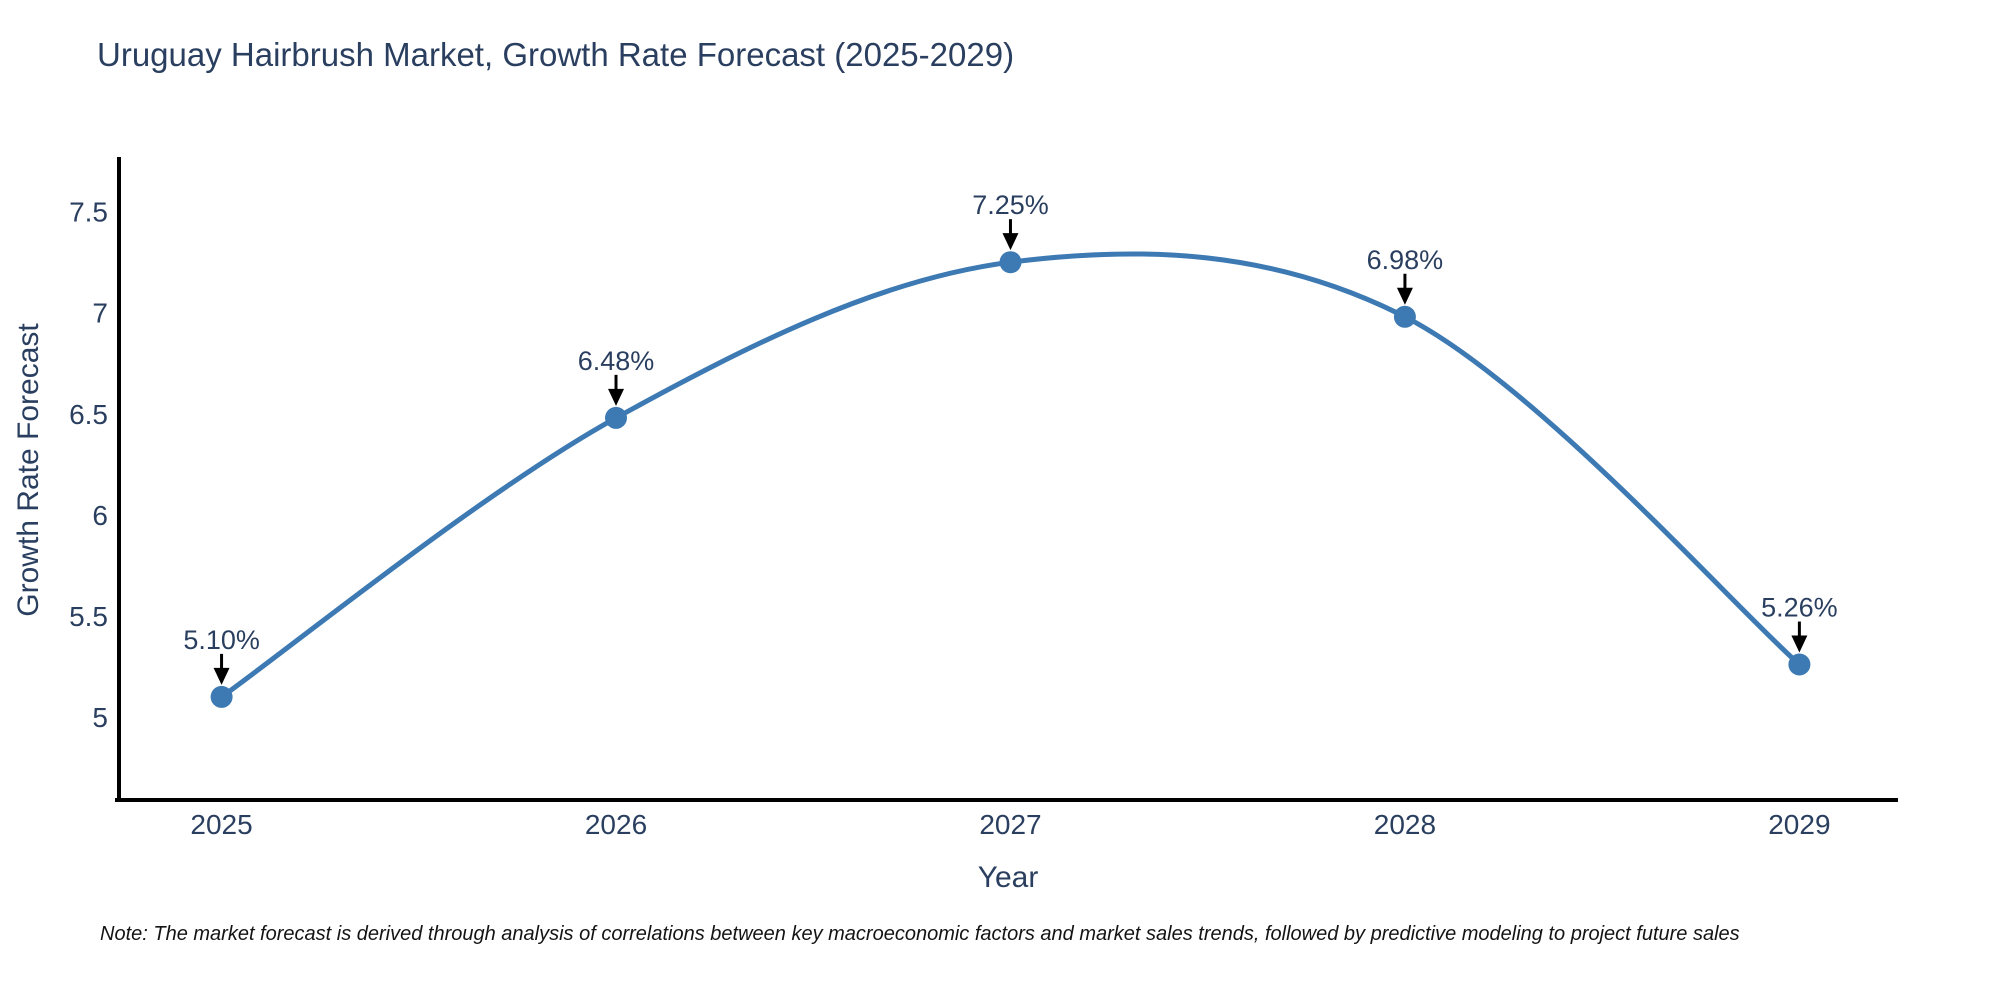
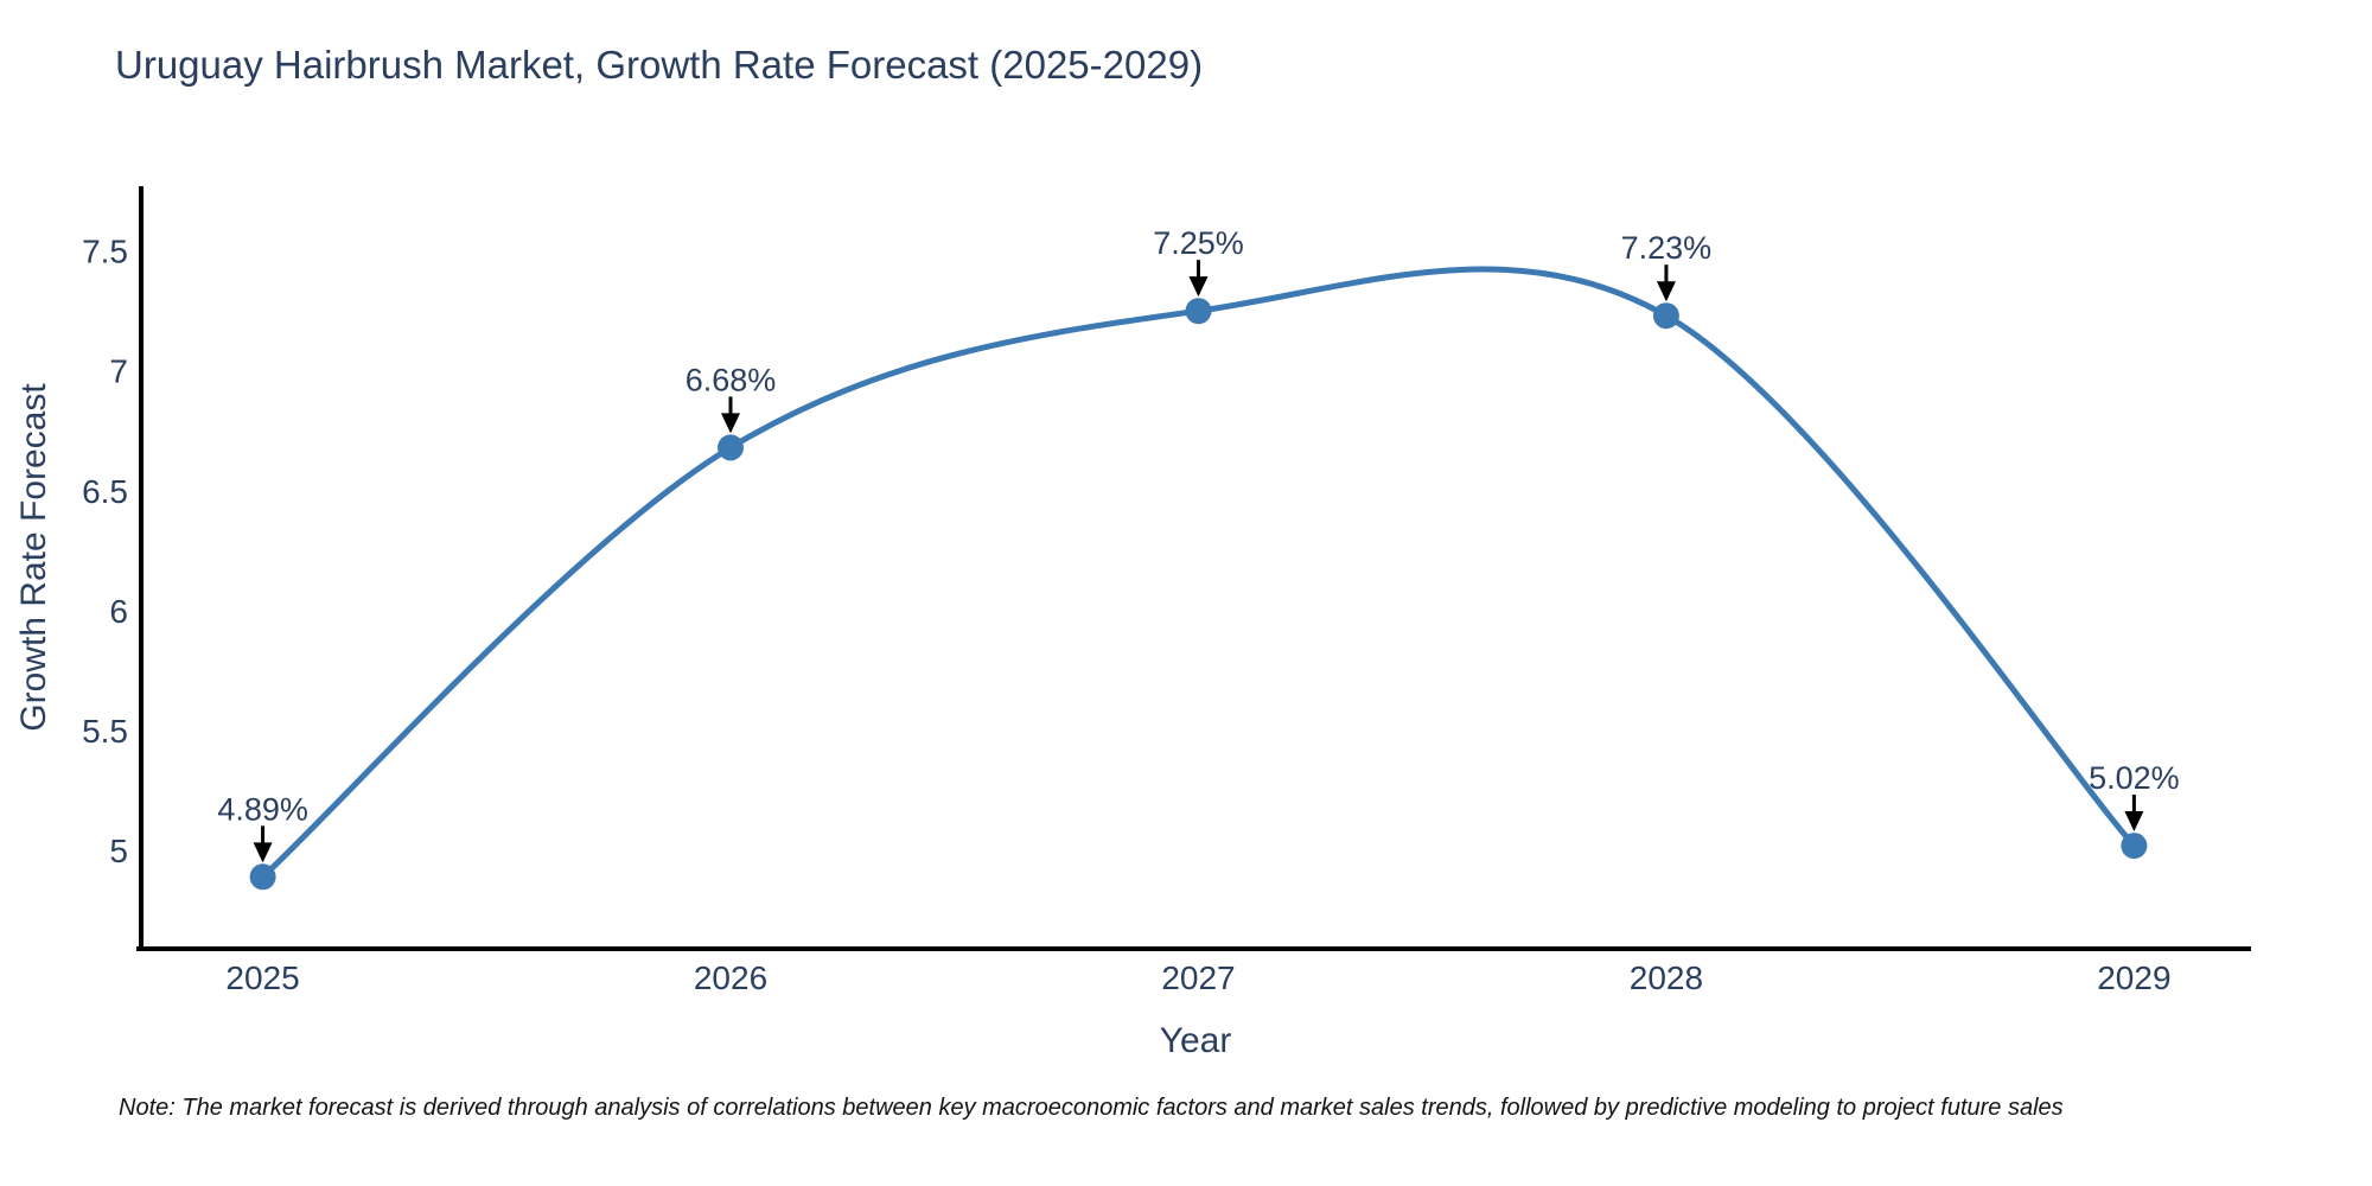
2025: 5.10% -> 4.89%
2026: 6.48% -> 6.68%
2028: 6.98% -> 7.23%
2029: 5.26% -> 5.02%
